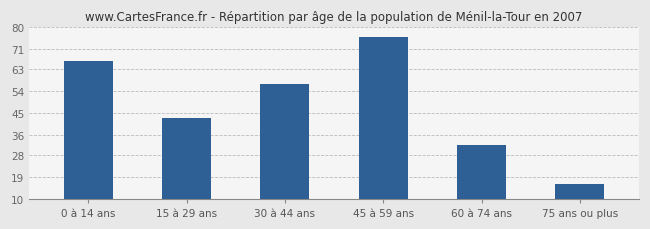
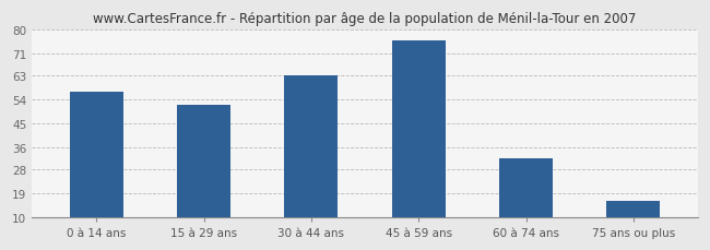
0 à 14 ans: 66 -> 57
15 à 29 ans: 43 -> 52
30 à 44 ans: 57 -> 63
